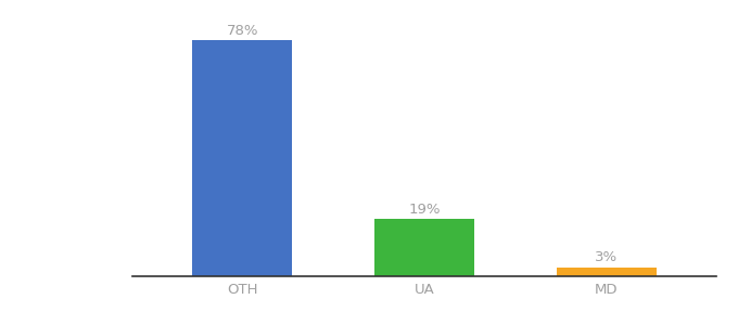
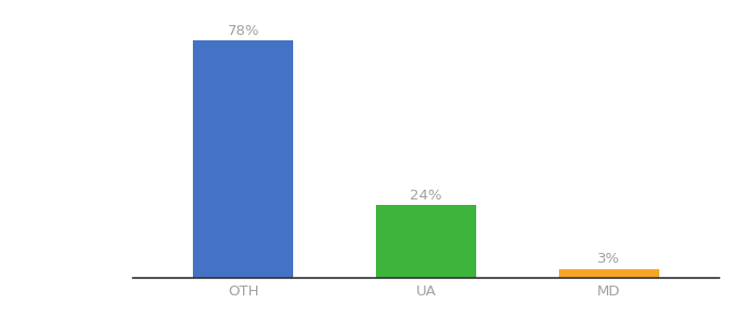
UA: 19% -> 24%
